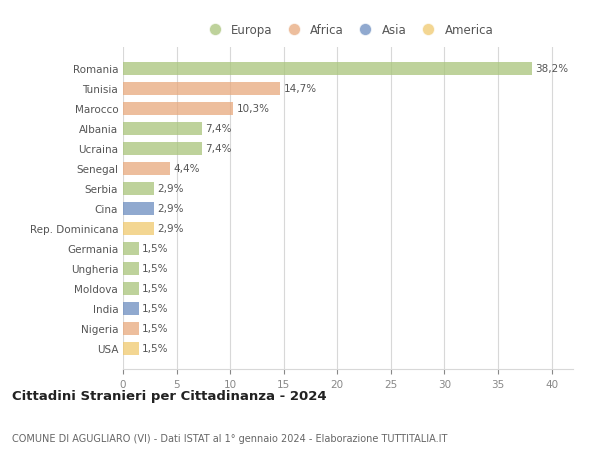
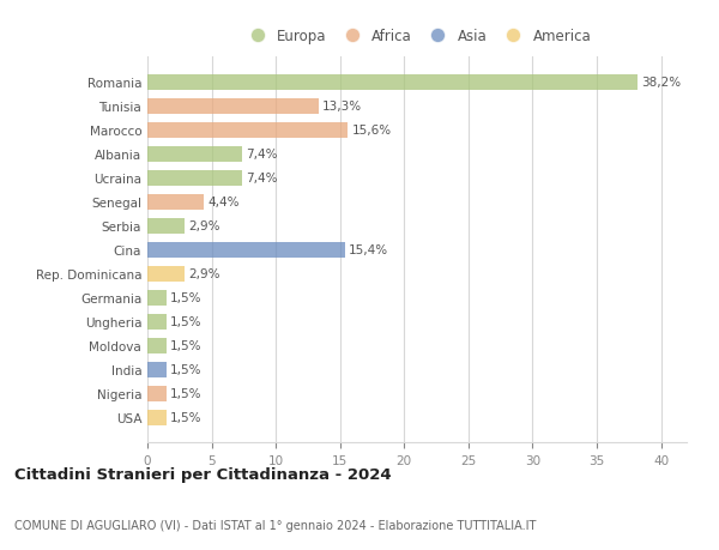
Tunisia: 14,7% -> 13,3%
Marocco: 10,3% -> 15,6%
Cina: 2,9% -> 15,4%
